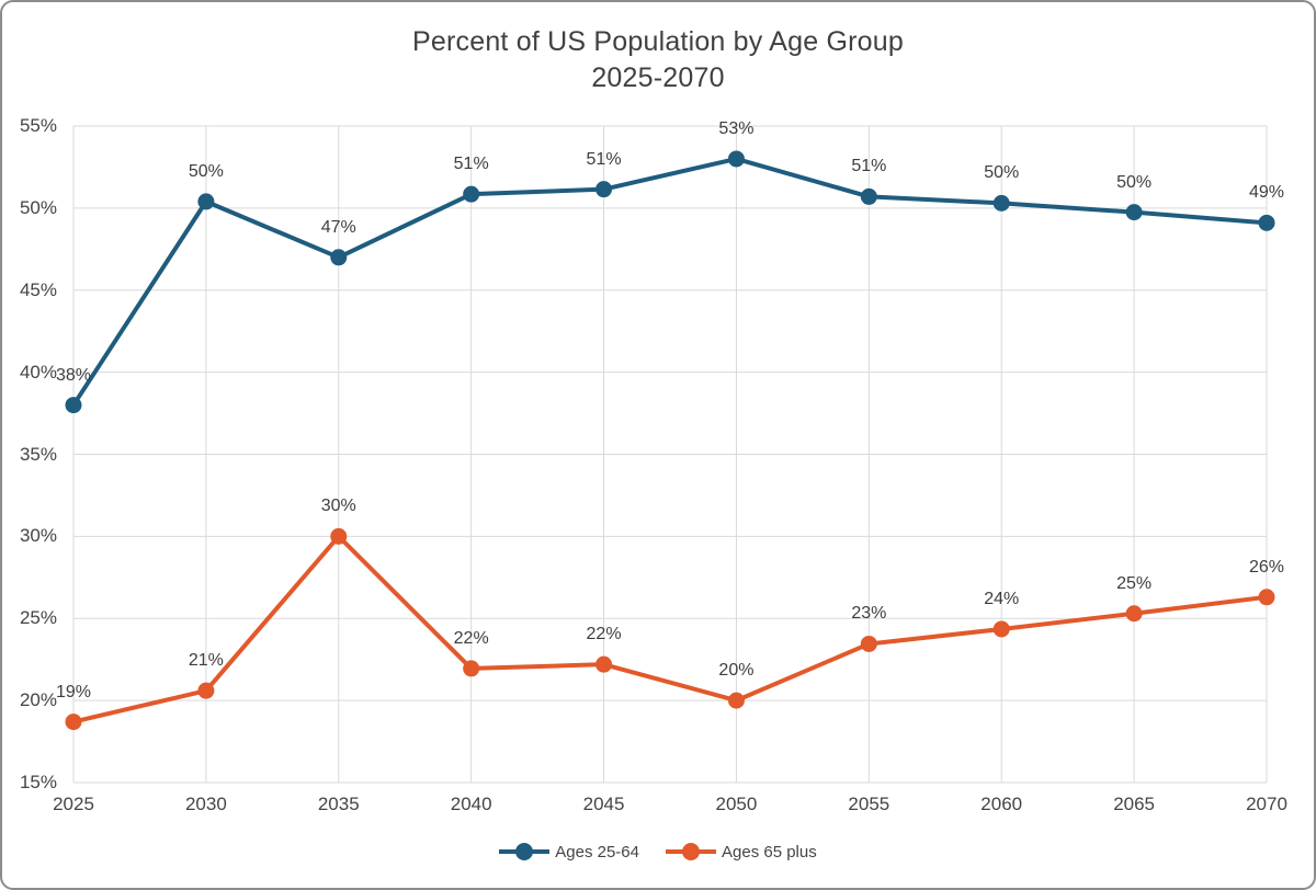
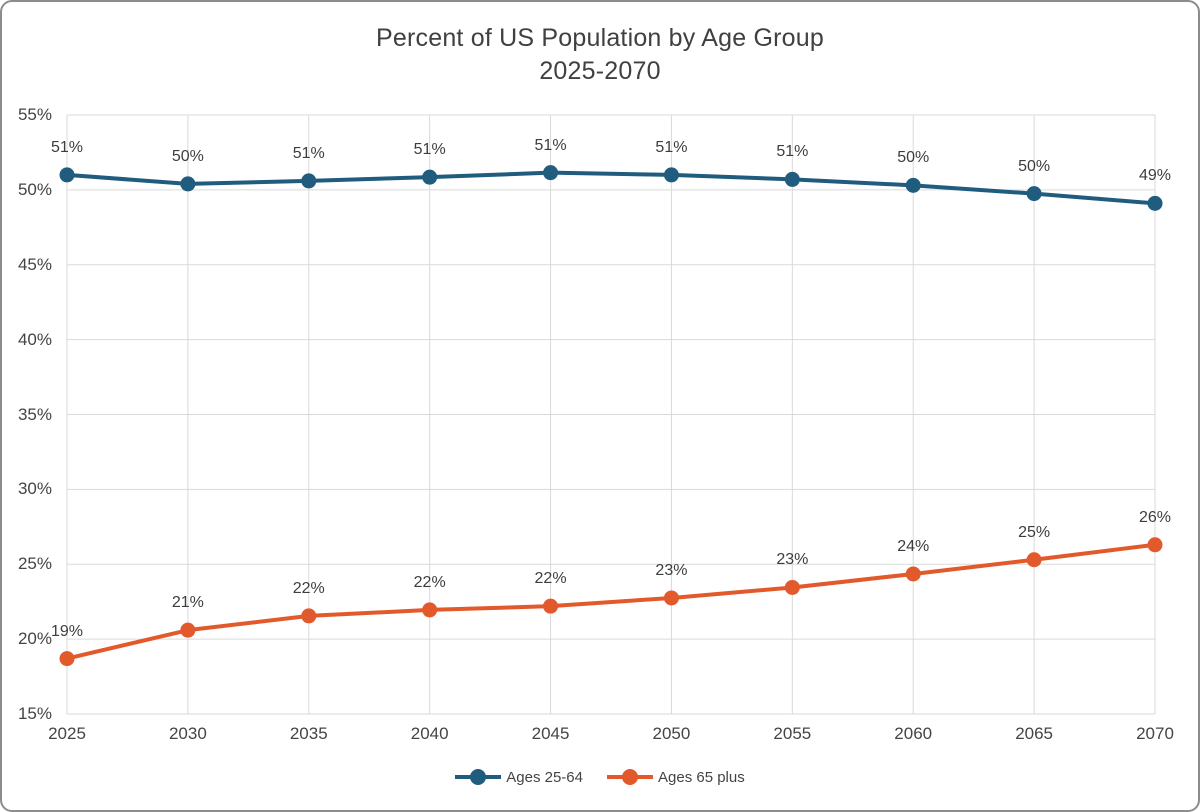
Ages 25-64/2025: 38% -> 51%
Ages 25-64/2035: 47% -> 51%
Ages 65 plus/2035: 30% -> 22%
Ages 25-64/2050: 53% -> 51%
Ages 65 plus/2050: 20% -> 23%
